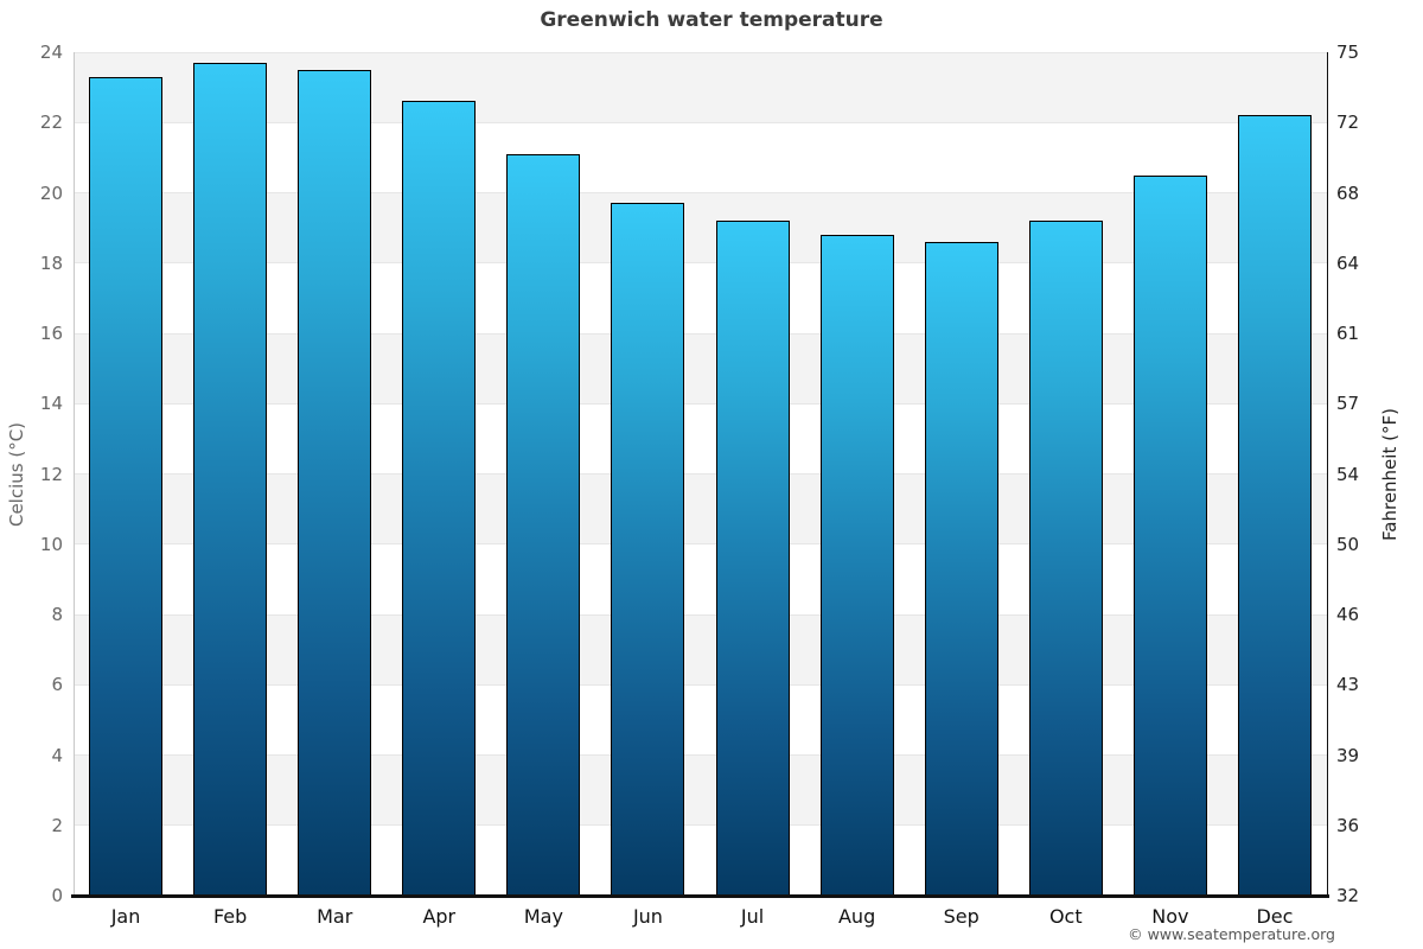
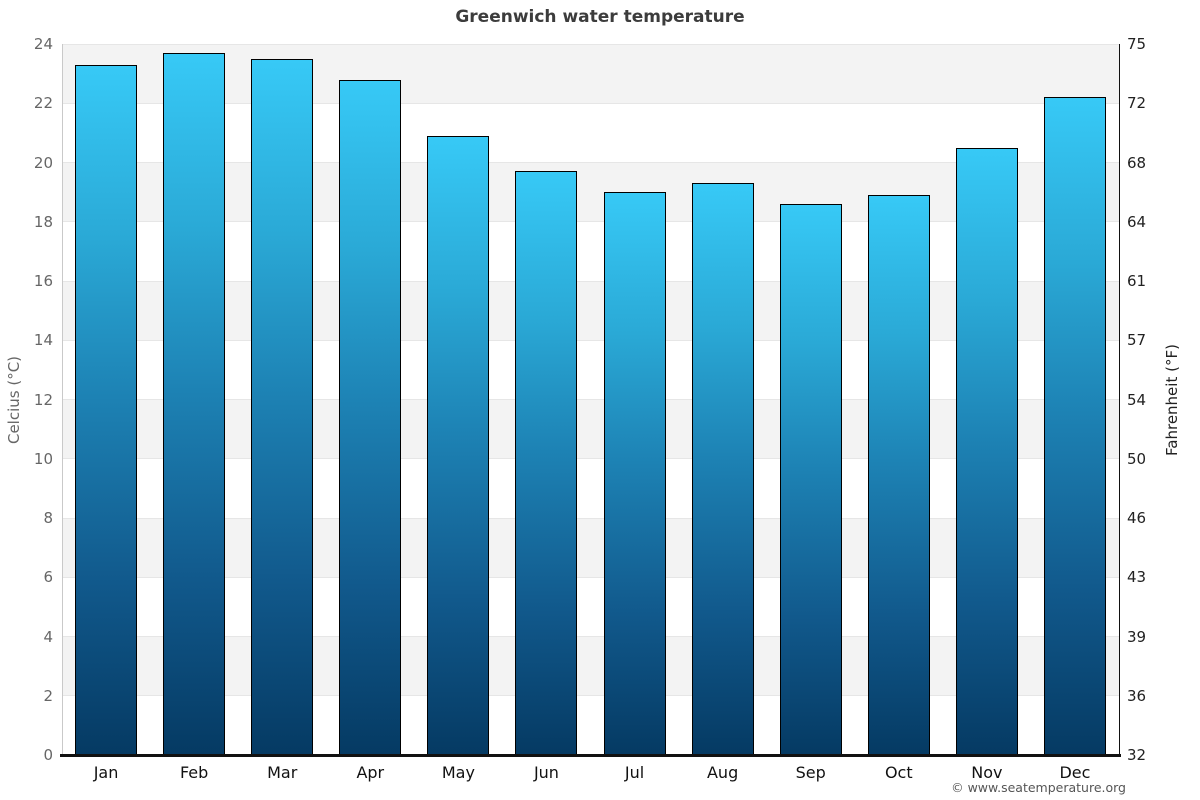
Apr: 22.6 -> 22.8
May: 21.1 -> 20.9
Jul: 19.2 -> 19.0
Aug: 18.8 -> 19.3
Oct: 19.2 -> 18.9
